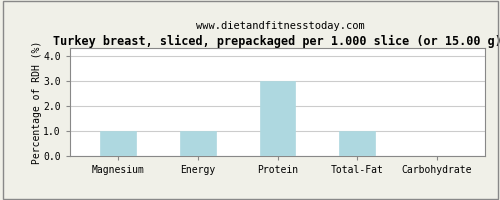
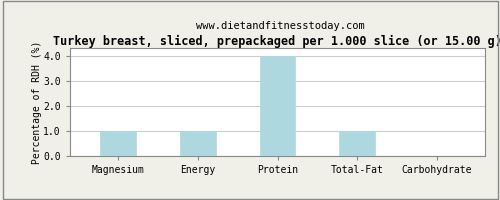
Protein: 3 -> 4
